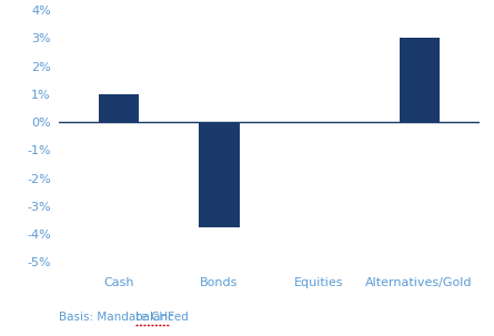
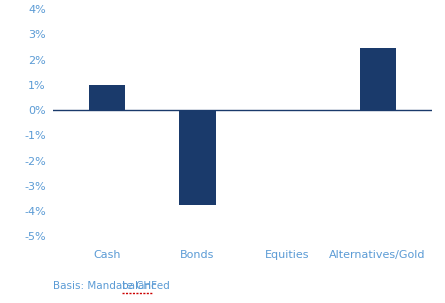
Alternatives/Gold: 3.00% -> 2.45%
